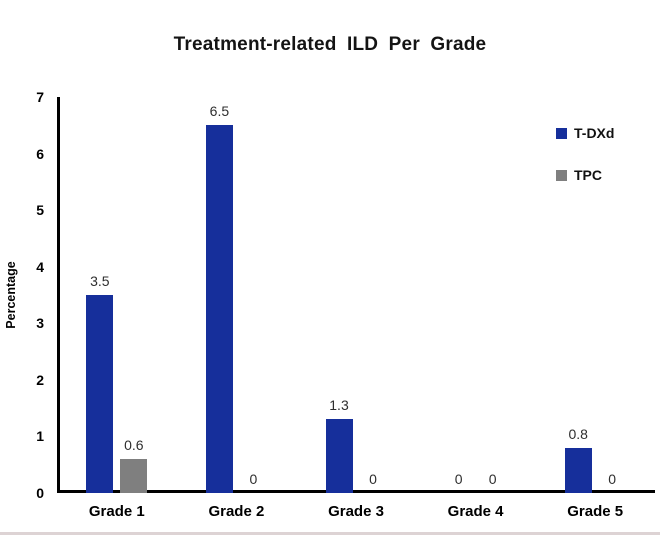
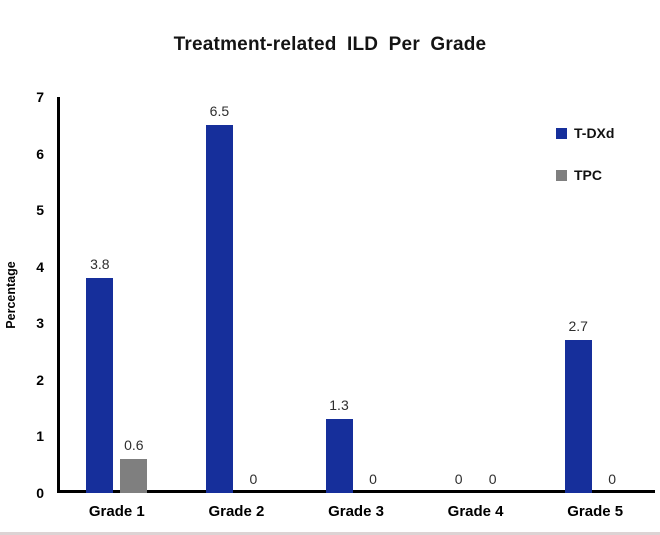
T-DXd/Grade 1: 3.5 -> 3.8
T-DXd/Grade 5: 0.8 -> 2.7
